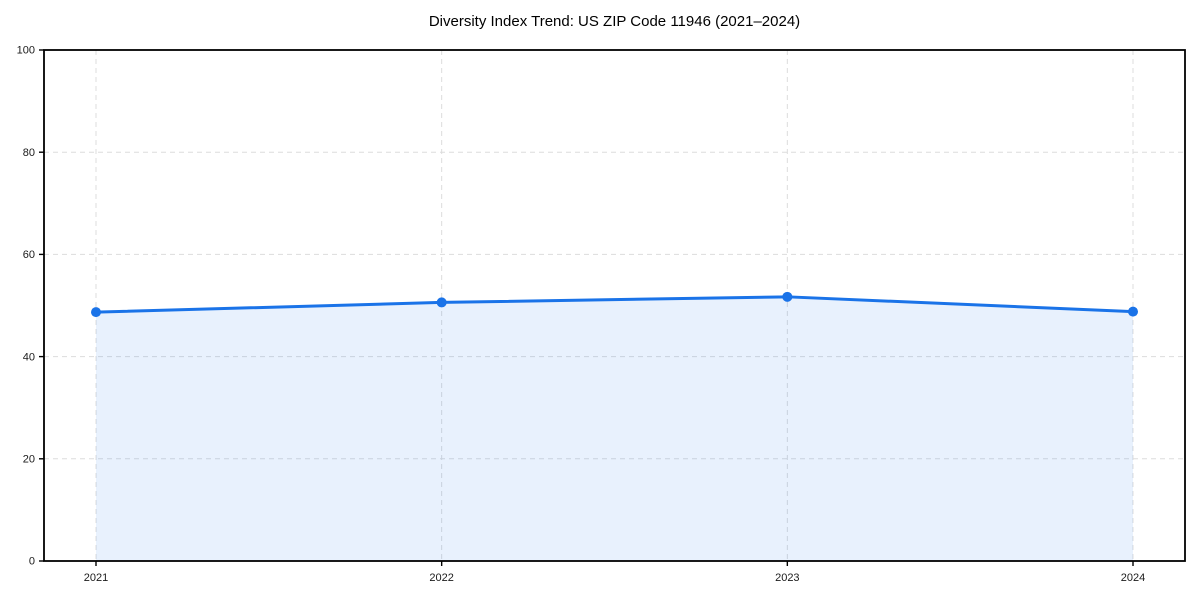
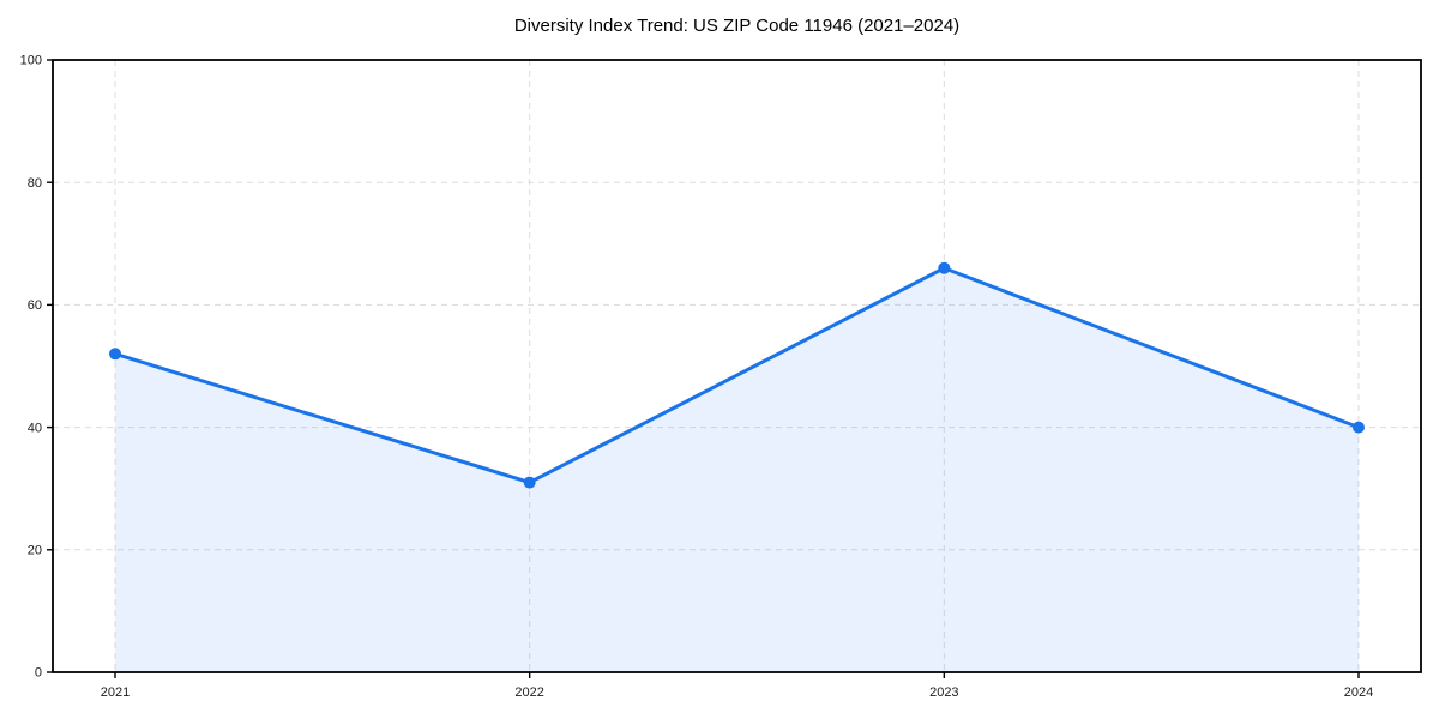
2021: 49 -> 52
2022: 51 -> 31
2023: 52 -> 66
2024: 49 -> 40
